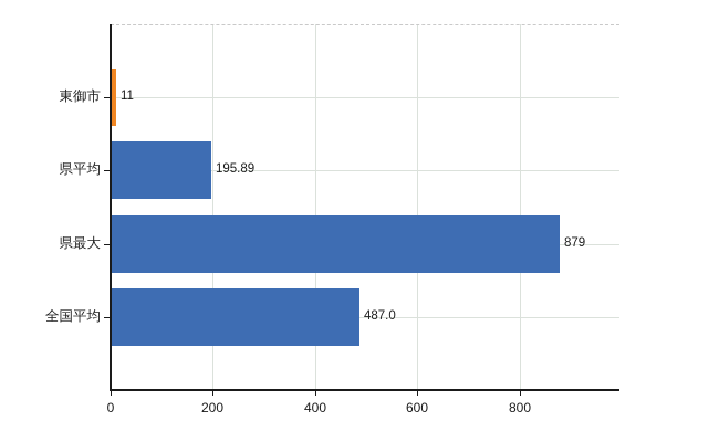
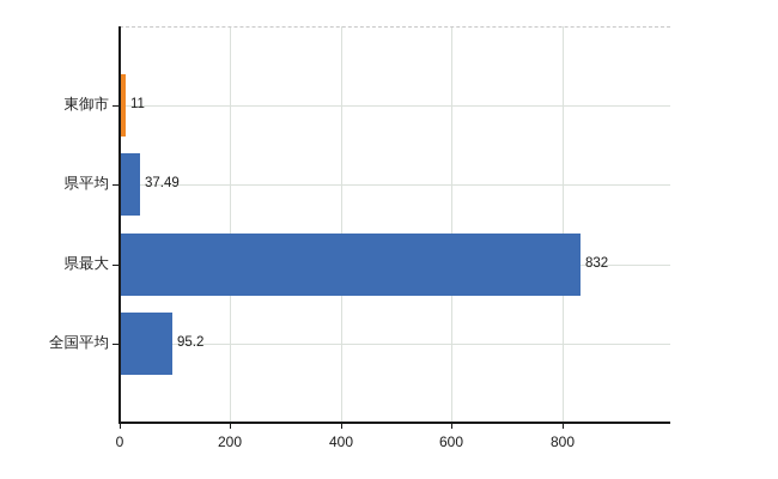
県平均: 195.89 -> 37.49
県最大: 879 -> 832
全国平均: 487.0 -> 95.2
